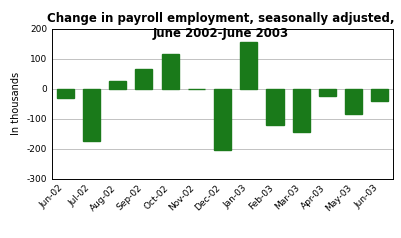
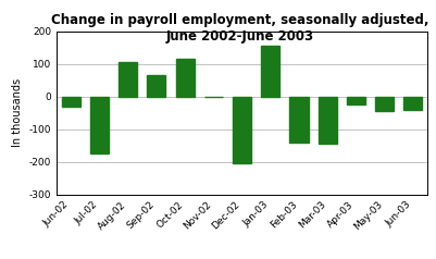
Aug-02: 25 -> 105
Feb-03: -120 -> -140
May-03: -85 -> -45
